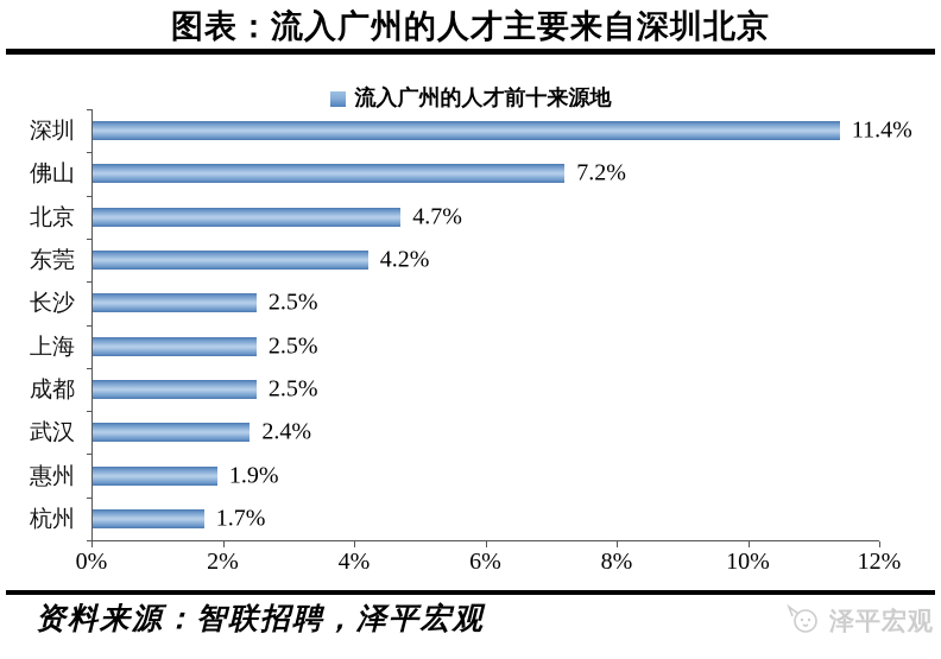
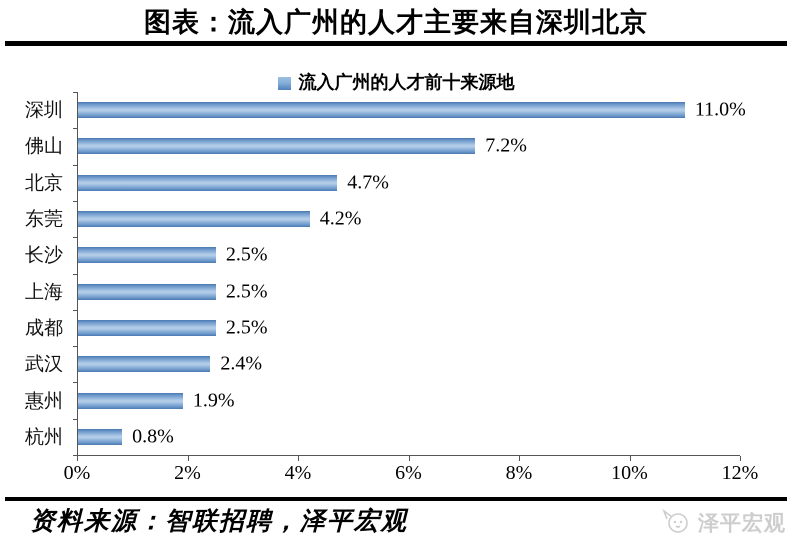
深圳: 11.4% -> 11.0%
杭州: 1.7% -> 0.8%
